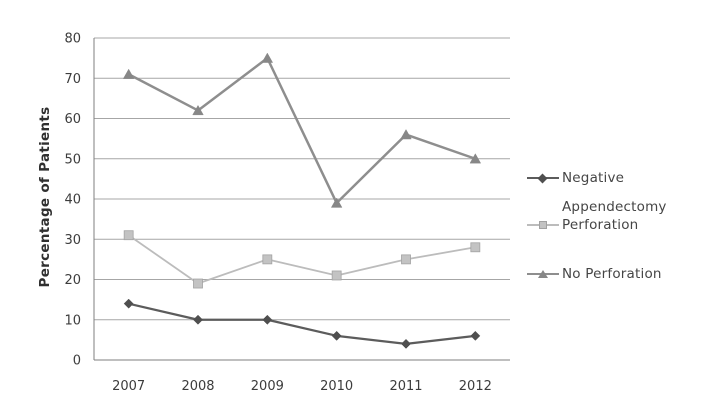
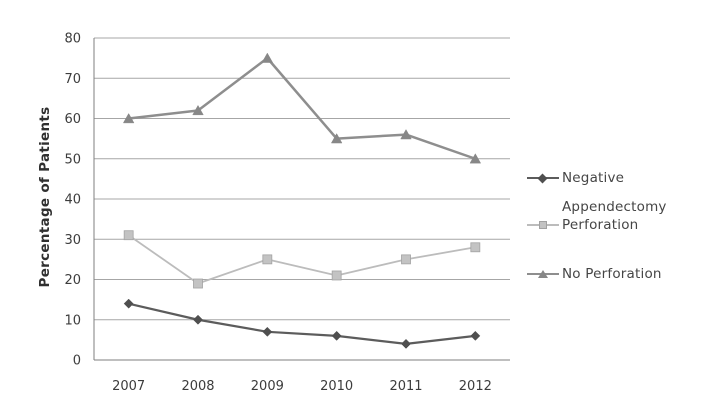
No Perforation/2007: 71 -> 60
Negative Appendectomy/2009: 10 -> 7
No Perforation/2010: 39 -> 55
